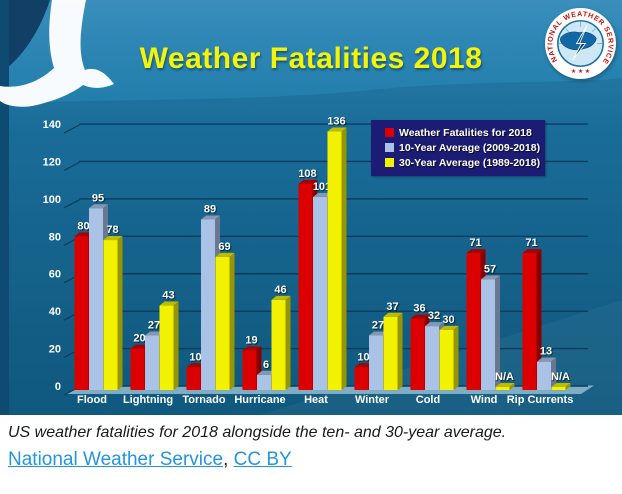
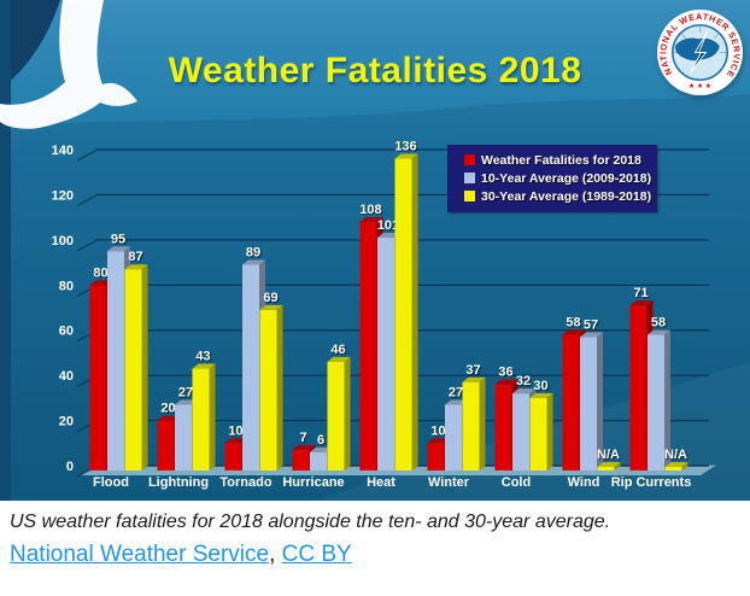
30-Year Average (1989-2018)/Flood: 78 -> 87
Weather Fatalities for 2018/Hurricane: 19 -> 7
Weather Fatalities for 2018/Wind: 71 -> 58
10-Year Average (2009-2018)/Rip Currents: 13 -> 58
